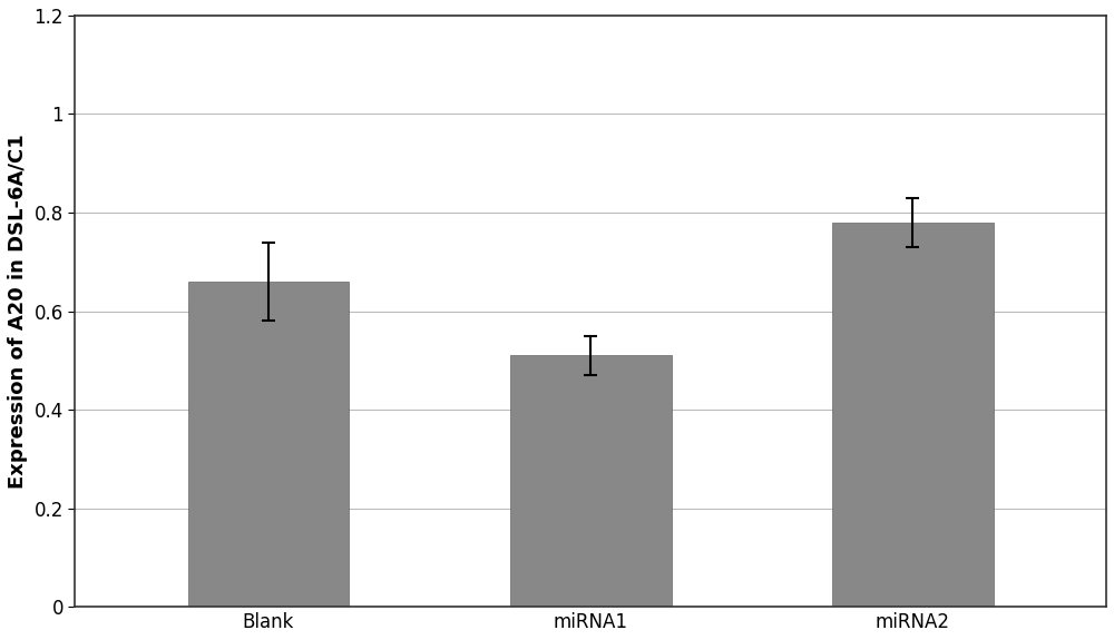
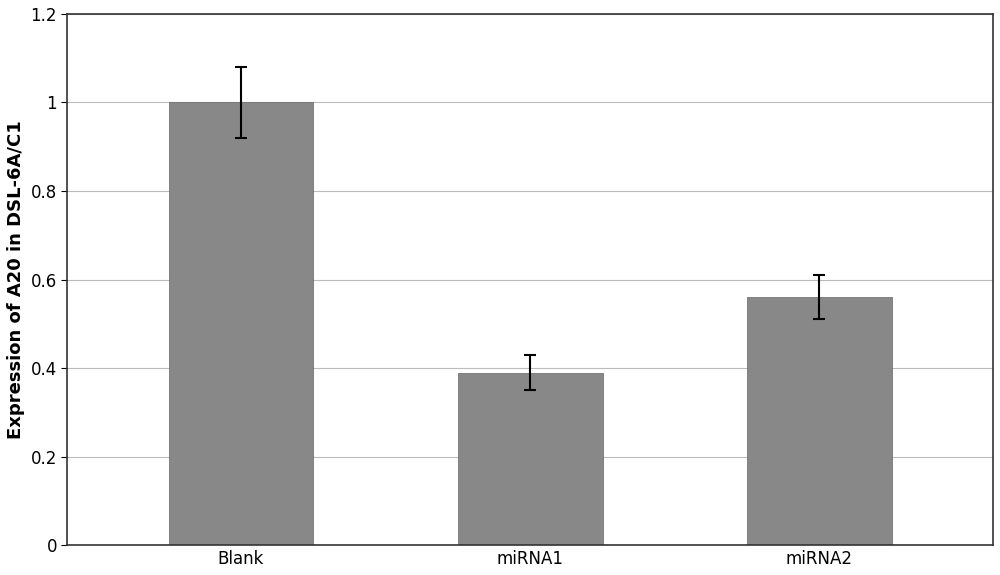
Blank: 0.66 -> 1.00
miRNA1: 0.51 -> 0.39
miRNA2: 0.78 -> 0.56
